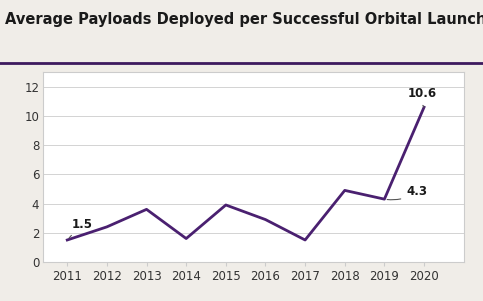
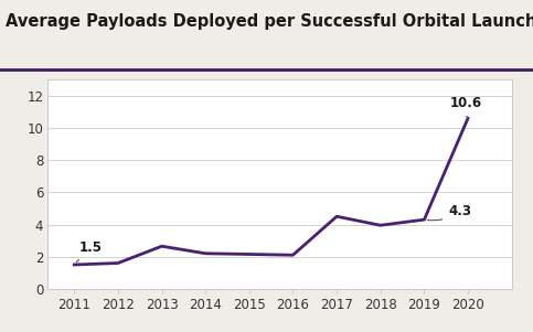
2012: 2.4 -> 1.6
2013: 3.6 -> 2.6
2014: 1.6 -> 2.2
2015: 3.9 -> 2.1
2016: 2.9 -> 2.1
2017: 1.5 -> 4.5
2018: 4.9 -> 4.0
